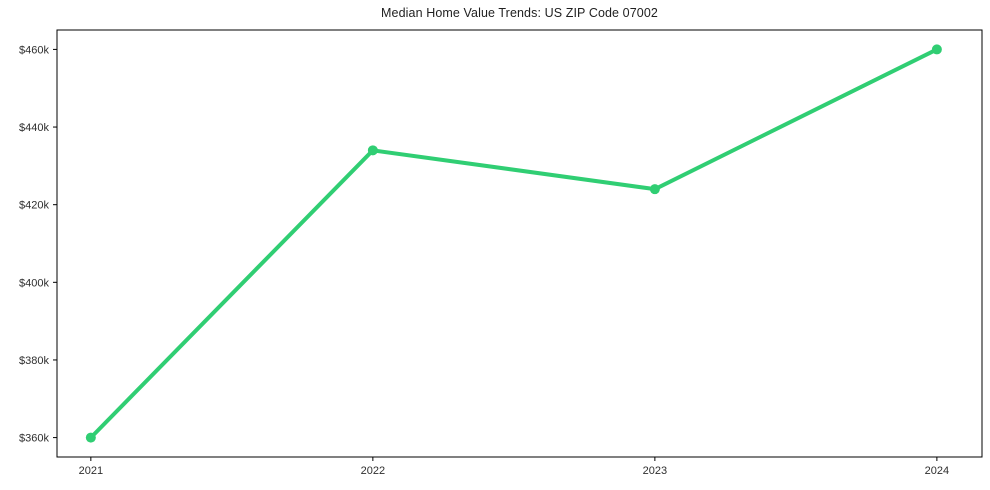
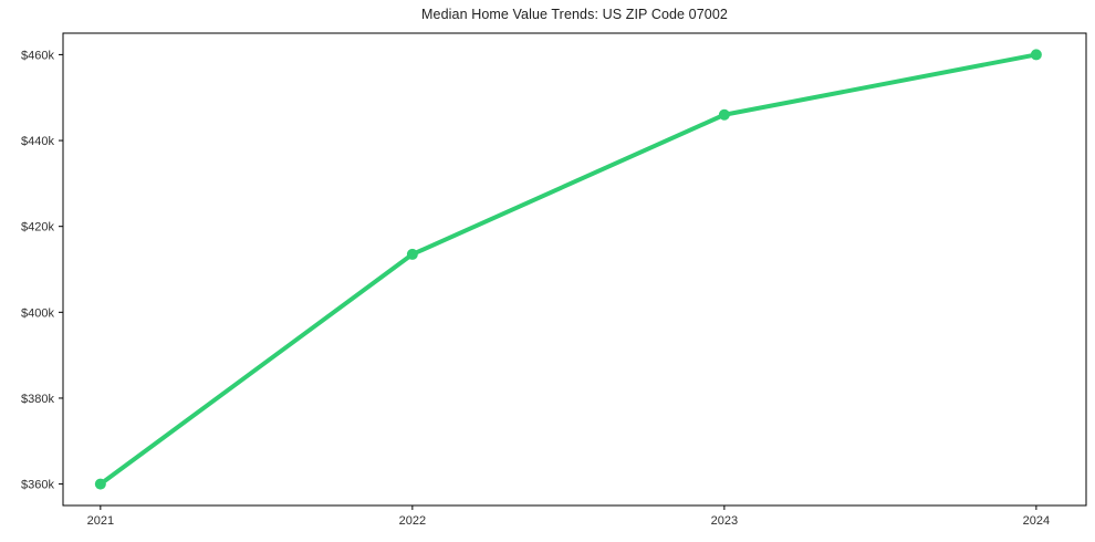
2022: $434k -> $414k
2023: $424k -> $446k
